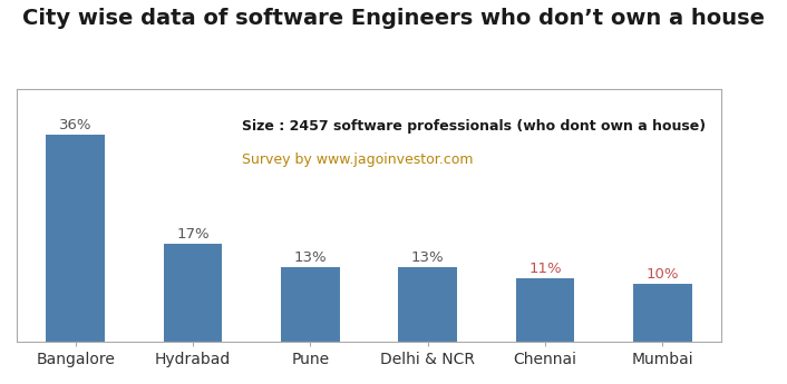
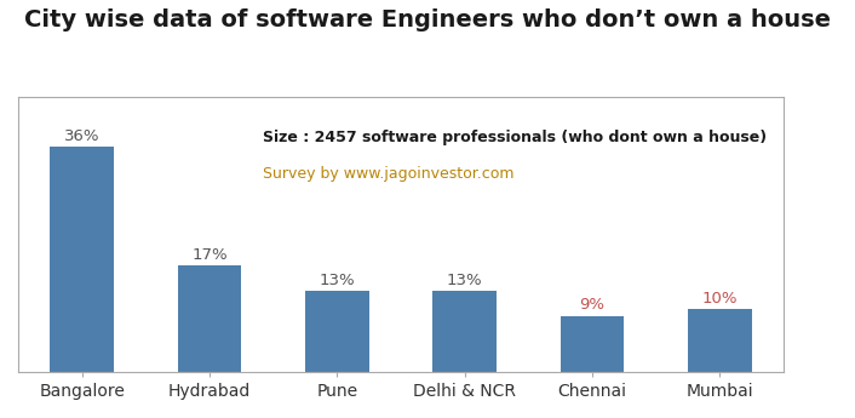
Chennai: 11% -> 9%
